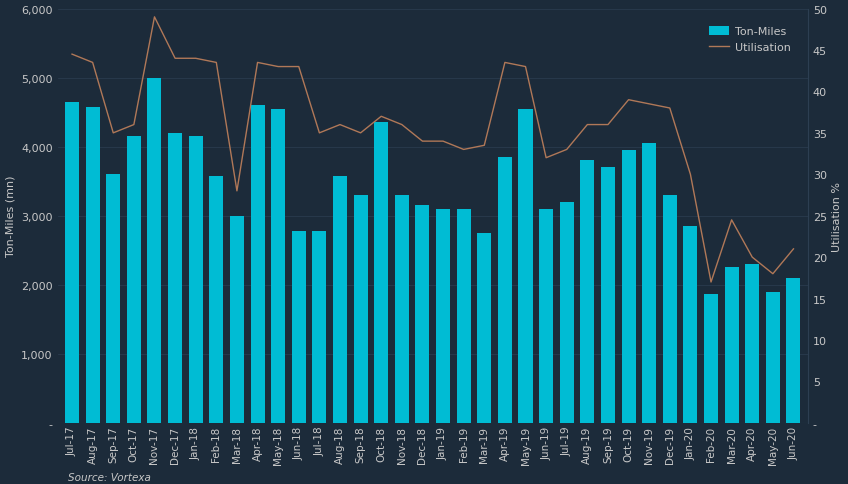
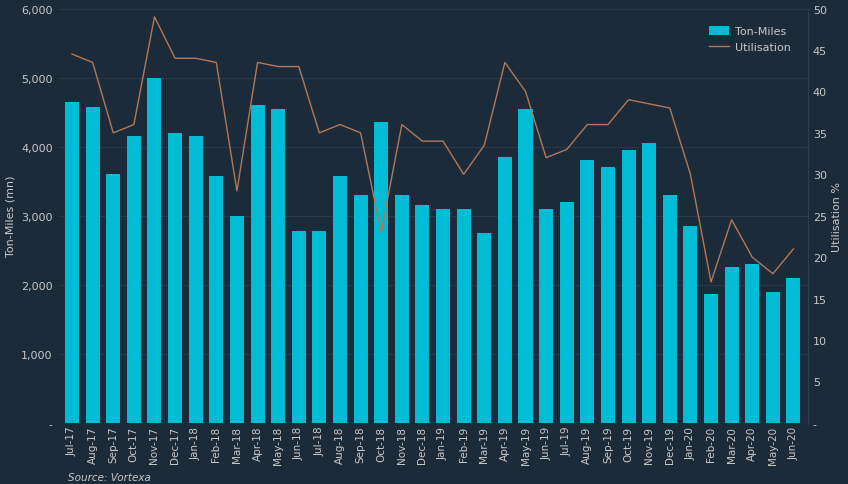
Utilisation/Oct-18: 37.0 -> 23.0
Utilisation/Feb-19: 33.0 -> 30.0
Utilisation/May-19: 43.0 -> 40.0
